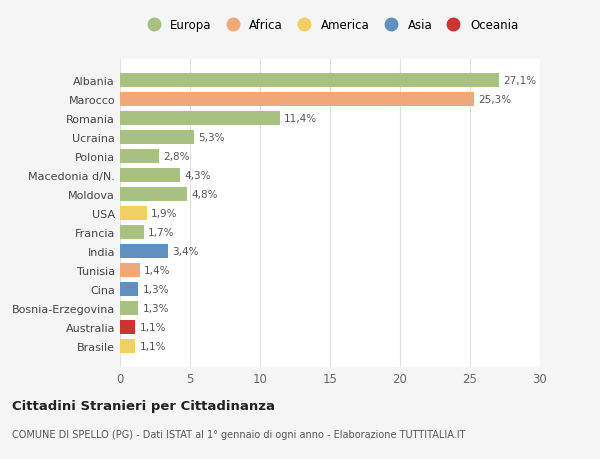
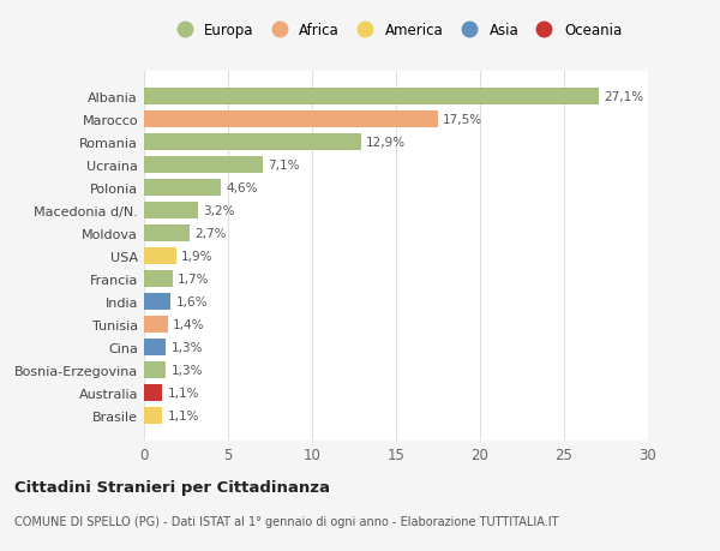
Marocco: 25,3% -> 17,5%
Romania: 11,4% -> 12,9%
Ucraina: 5,3% -> 7,1%
Polonia: 2,8% -> 4,6%
Macedonia d/N.: 4,3% -> 3,2%
Moldova: 4,8% -> 2,7%
India: 3,4% -> 1,6%
